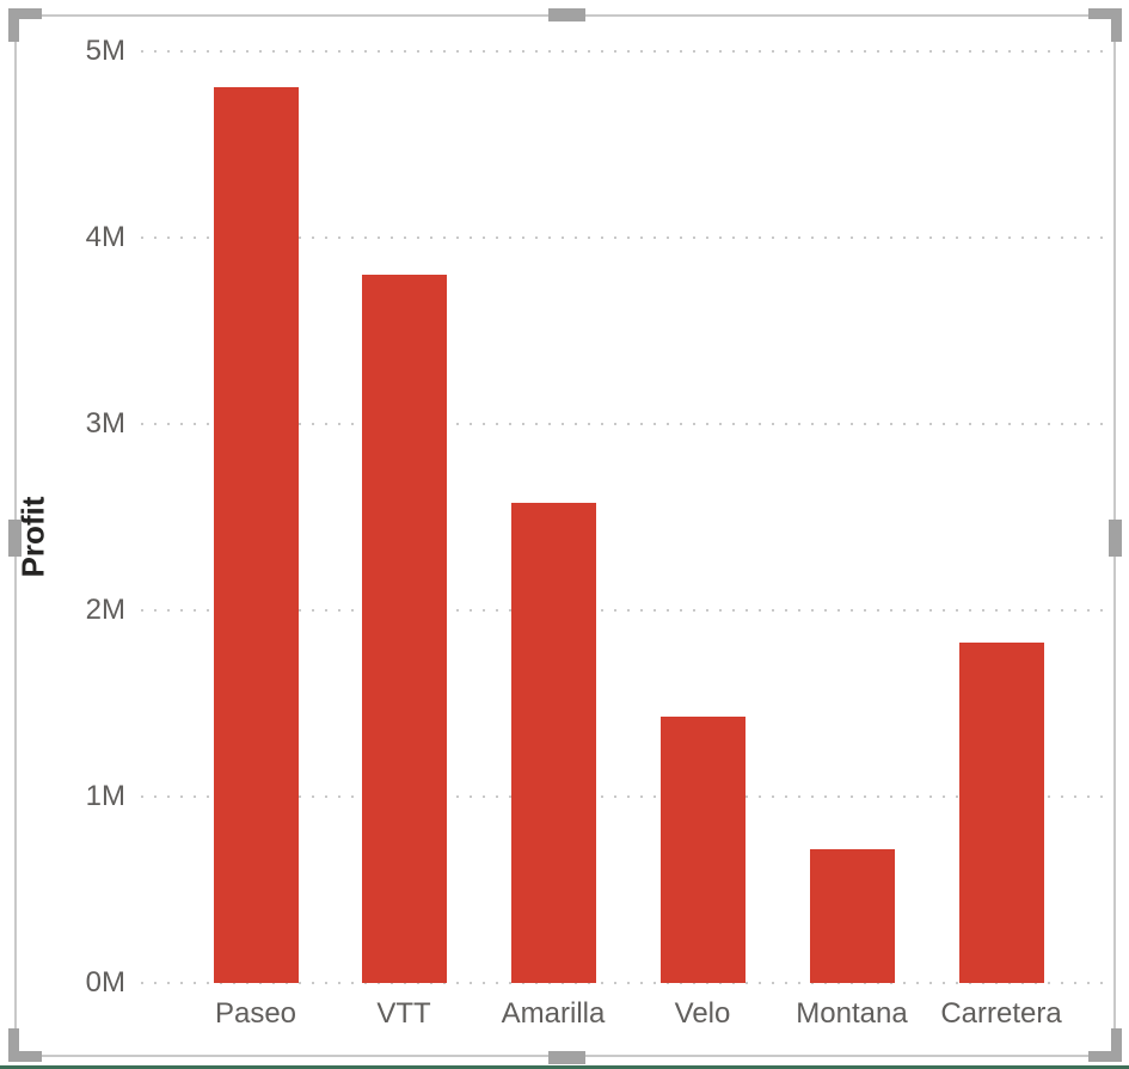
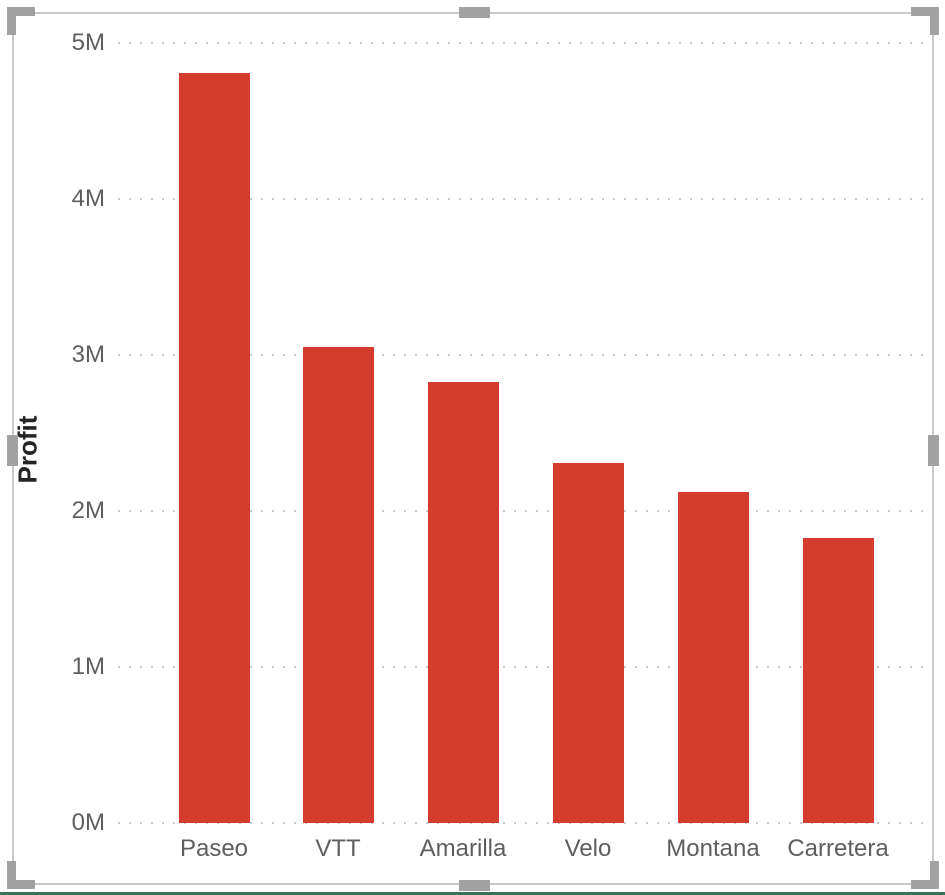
VTT: 3.80M -> 3.05M
Amarilla: 2.58M -> 2.83M
Velo: 1.43M -> 2.31M
Montana: 0.72M -> 2.12M
